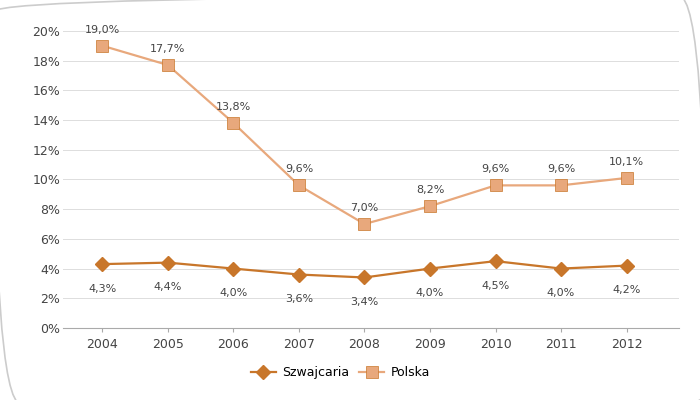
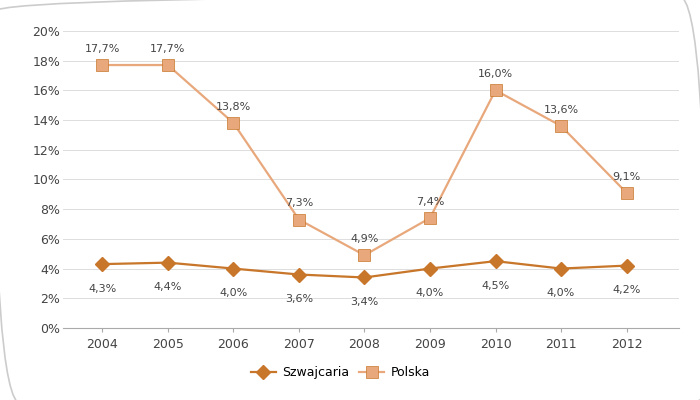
Polska/2004: 19,0% -> 17,7%
Polska/2007: 9,6% -> 7,3%
Polska/2008: 7,0% -> 4,9%
Polska/2009: 8,2% -> 7,4%
Polska/2010: 9,6% -> 16,0%
Polska/2011: 9,6% -> 13,6%
Polska/2012: 10,1% -> 9,1%
